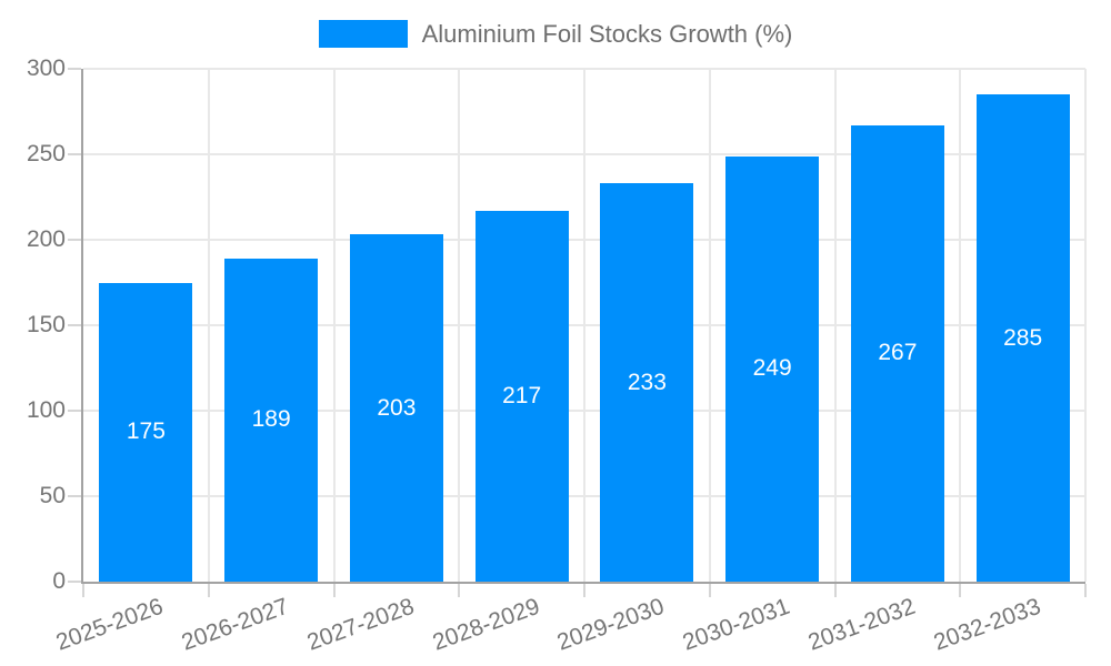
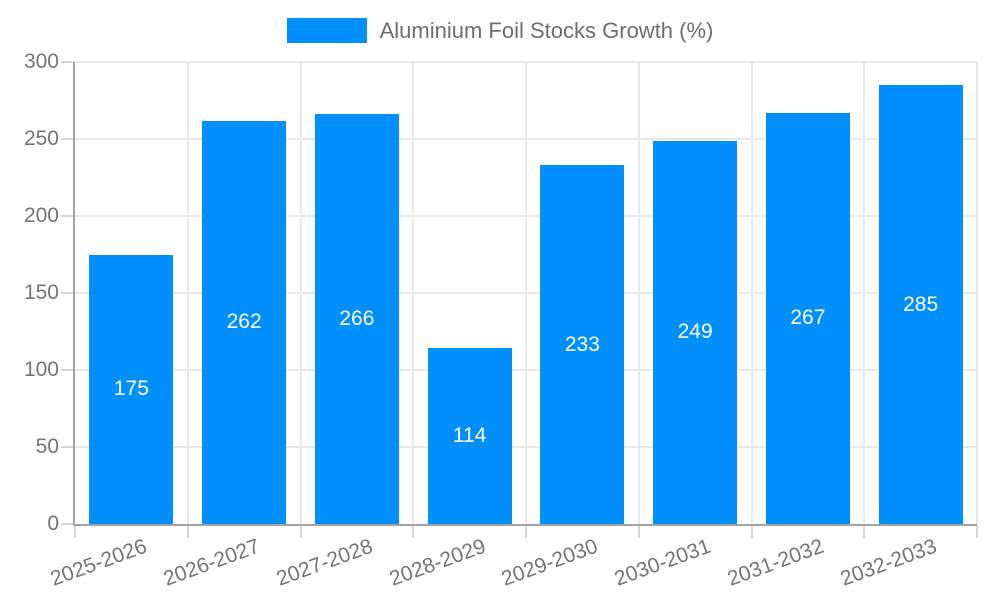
2026-2027: 189 -> 262
2027-2028: 203 -> 266
2028-2029: 217 -> 114
